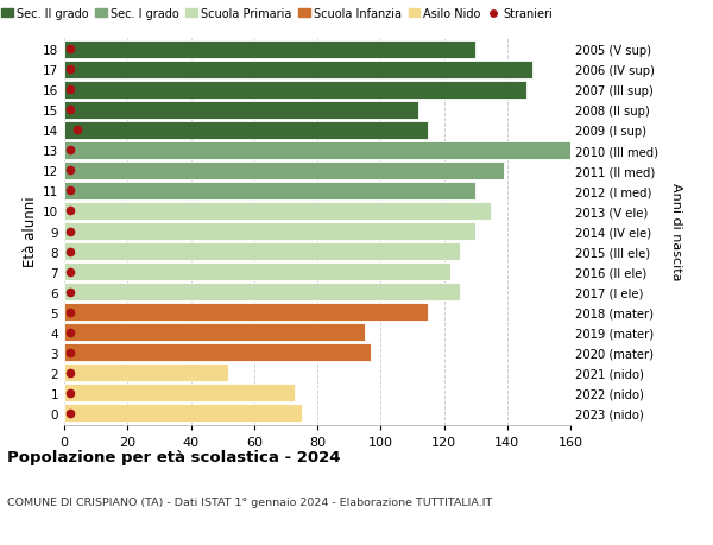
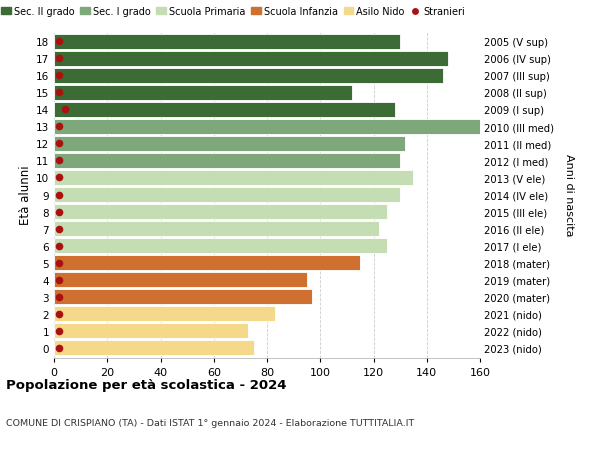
14: 115 -> 128
12: 139 -> 132
2: 52 -> 83
